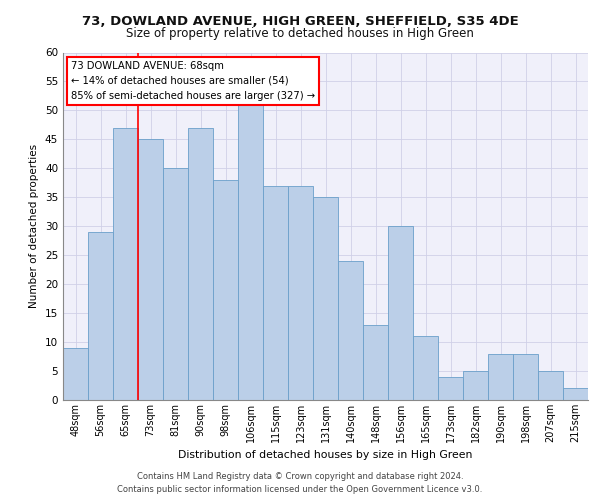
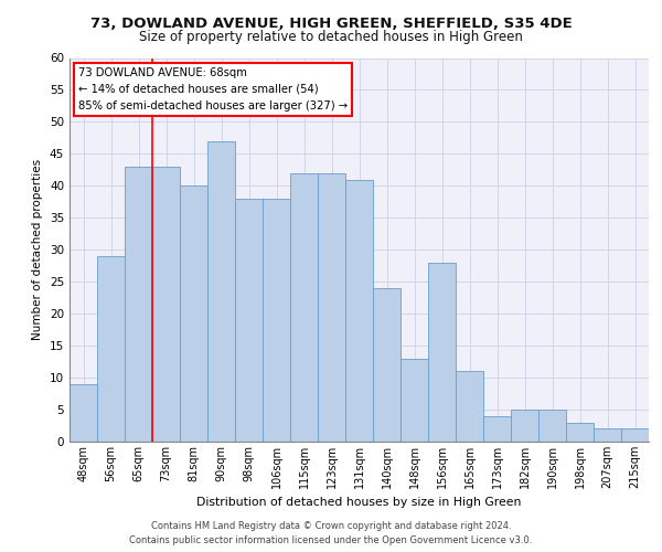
65sqm: 47 -> 43
73sqm: 45 -> 43
106sqm: 51 -> 38
115sqm: 37 -> 42
123sqm: 37 -> 42
131sqm: 35 -> 41
156sqm: 30 -> 28
190sqm: 8 -> 5
198sqm: 8 -> 3
207sqm: 5 -> 2
